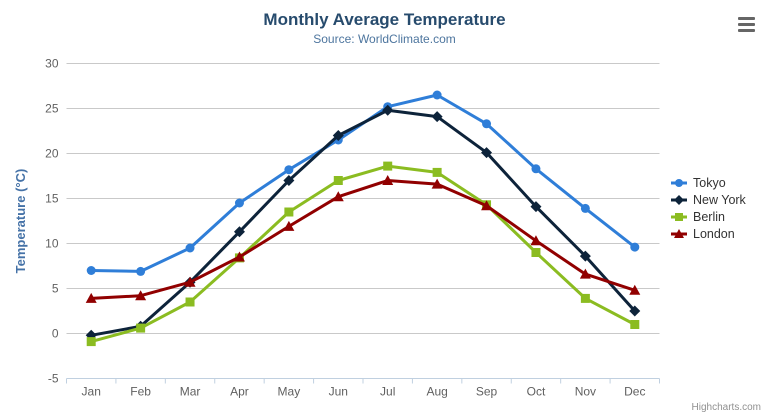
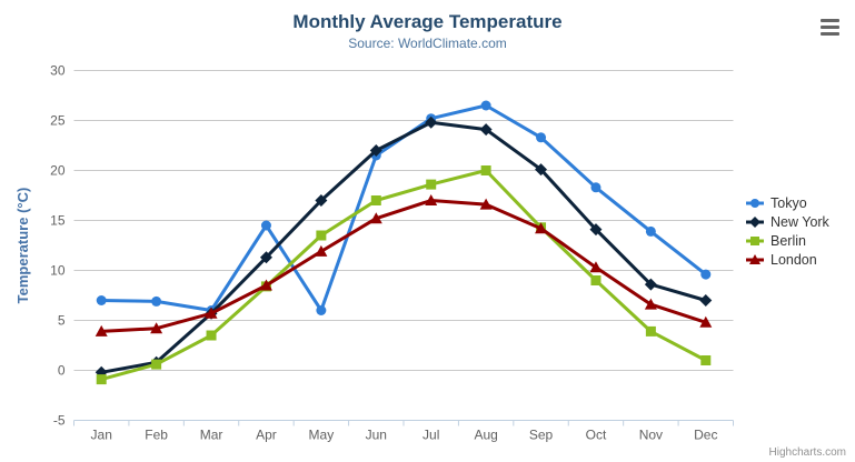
Tokyo/Mar: 10 -> 6
Tokyo/May: 18 -> 6
Berlin/Aug: 18 -> 20
New York/Dec: 2 -> 7
